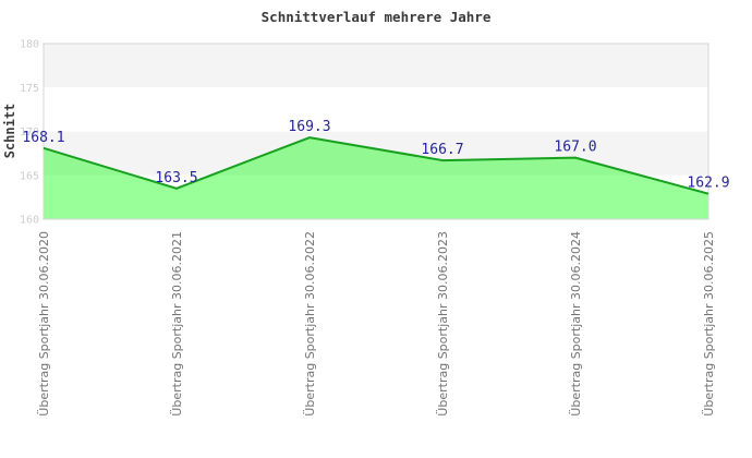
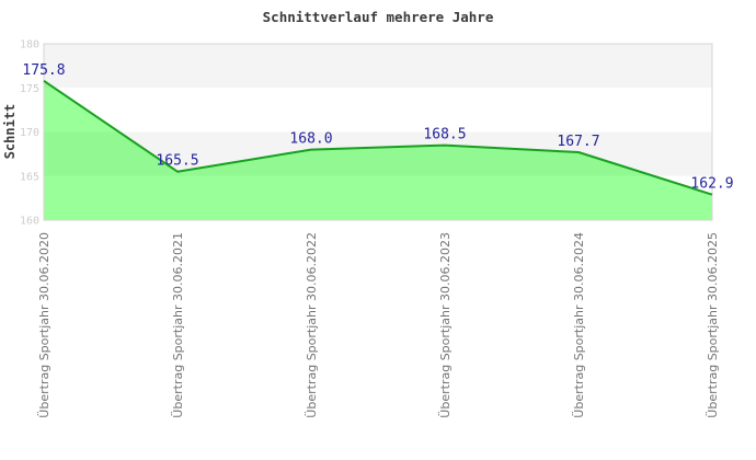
Übertrag Sportjahr 30.06.2020: 168.1 -> 175.8
Übertrag Sportjahr 30.06.2021: 163.5 -> 165.5
Übertrag Sportjahr 30.06.2022: 169.3 -> 168.0
Übertrag Sportjahr 30.06.2023: 166.7 -> 168.5
Übertrag Sportjahr 30.06.2024: 167.0 -> 167.7
